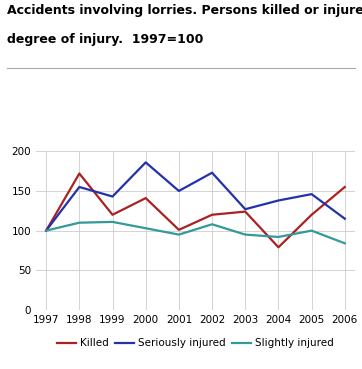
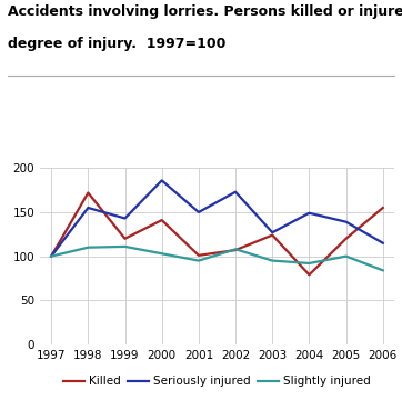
Killed/2002: 120 -> 107
Seriously injured/2004: 138 -> 149
Seriously injured/2005: 146 -> 139
